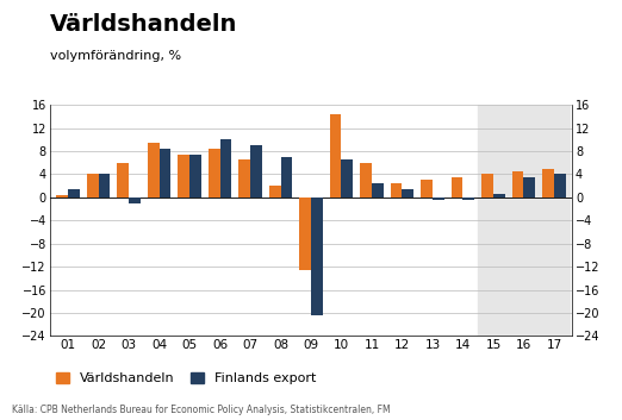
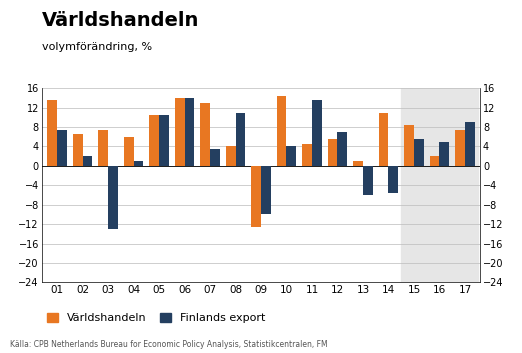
Världshandeln/01: 0.3 -> 13.5
Finlands export/01: 1.5 -> 7.5
Världshandeln/02: 4.0 -> 6.5
Finlands export/02: 4.0 -> 2.0
Världshandeln/03: 6.0 -> 7.5
Finlands export/03: -1.0 -> -13.0
Världshandeln/04: 9.5 -> 6.0
Finlands export/04: 8.5 -> 1.0
Världshandeln/05: 7.5 -> 10.5
Finlands export/05: 7.5 -> 10.5
Världshandeln/06: 8.5 -> 14.0
Finlands export/06: 10.0 -> 14.0
Världshandeln/07: 6.5 -> 13.0
Finlands export/07: 9.0 -> 3.5
Världshandeln/08: 2.0 -> 4.0
Finlands export/08: 7.0 -> 11.0
Finlands export/09: -20.5 -> -10.0
Finlands export/10: 6.5 -> 4.0
Världshandeln/11: 6.0 -> 4.5
Finlands export/11: 2.5 -> 13.5
Världshandeln/12: 2.5 -> 5.5
Finlands export/12: 1.5 -> 7.0
Världshandeln/13: 3.0 -> 1.0
Finlands export/13: -0.5 -> -6.0
Världshandeln/14: 3.5 -> 11.0
Finlands export/14: -0.5 -> -5.5
Världshandeln/15: 4.0 -> 8.5
Finlands export/15: 0.5 -> 5.5
Världshandeln/16: 4.5 -> 2.0
Finlands export/16: 3.5 -> 5.0
Världshandeln/17: 5.0 -> 7.5
Finlands export/17: 4.0 -> 9.0
